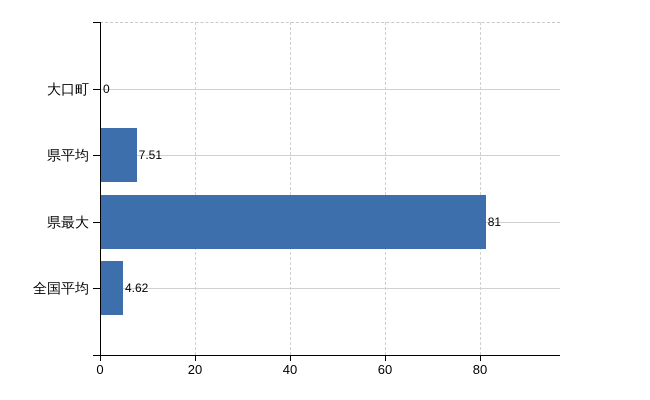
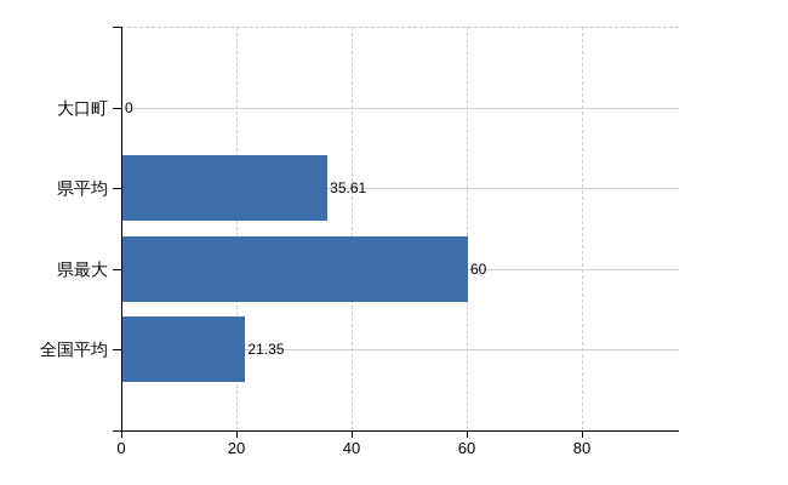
県平均: 7.51 -> 35.61
県最大: 81 -> 60
全国平均: 4.62 -> 21.35
